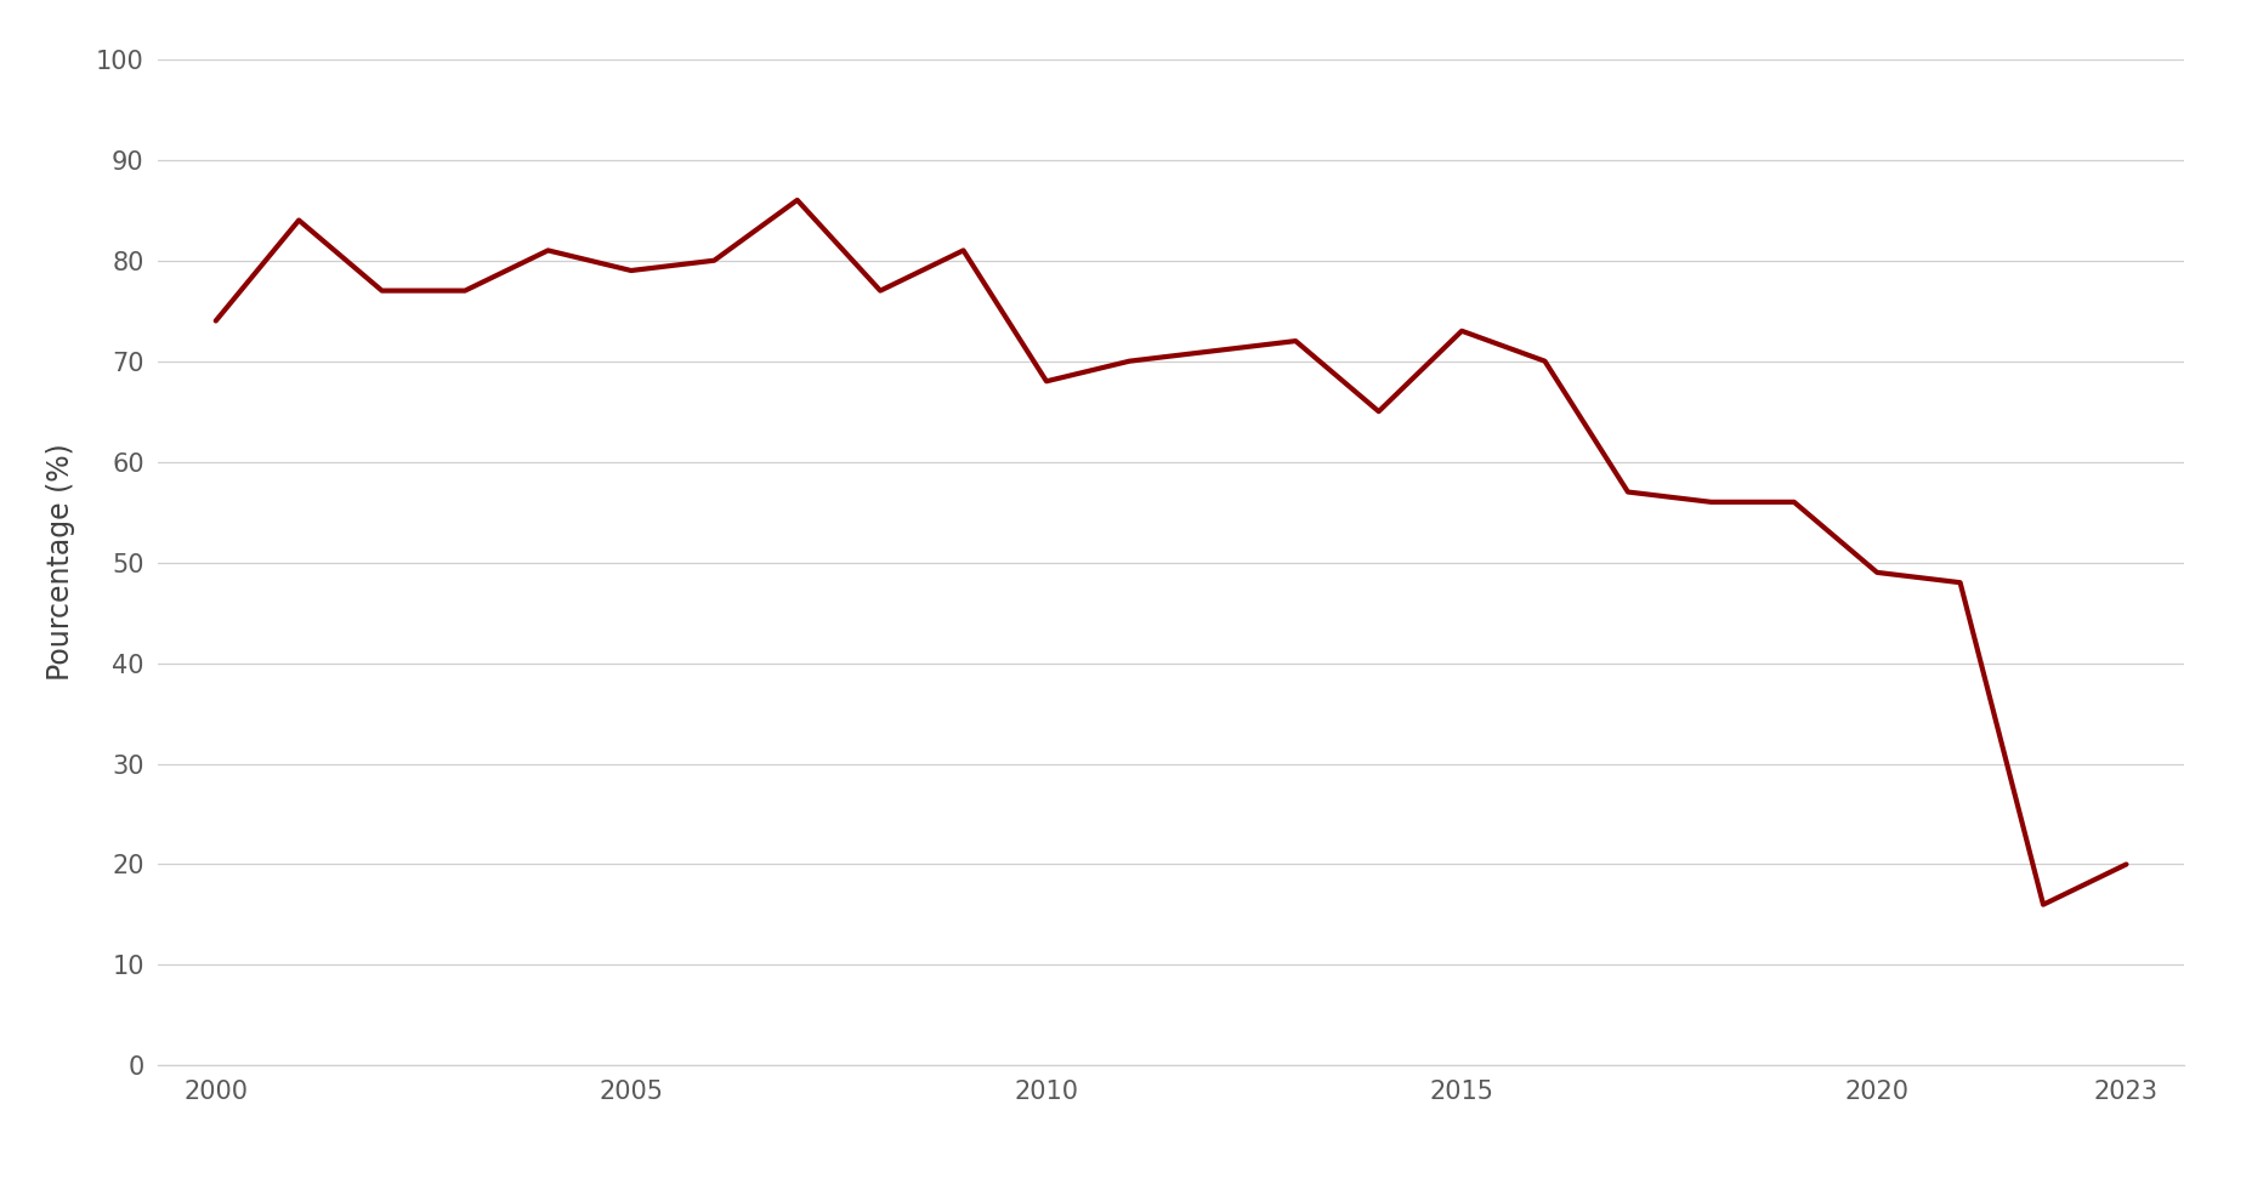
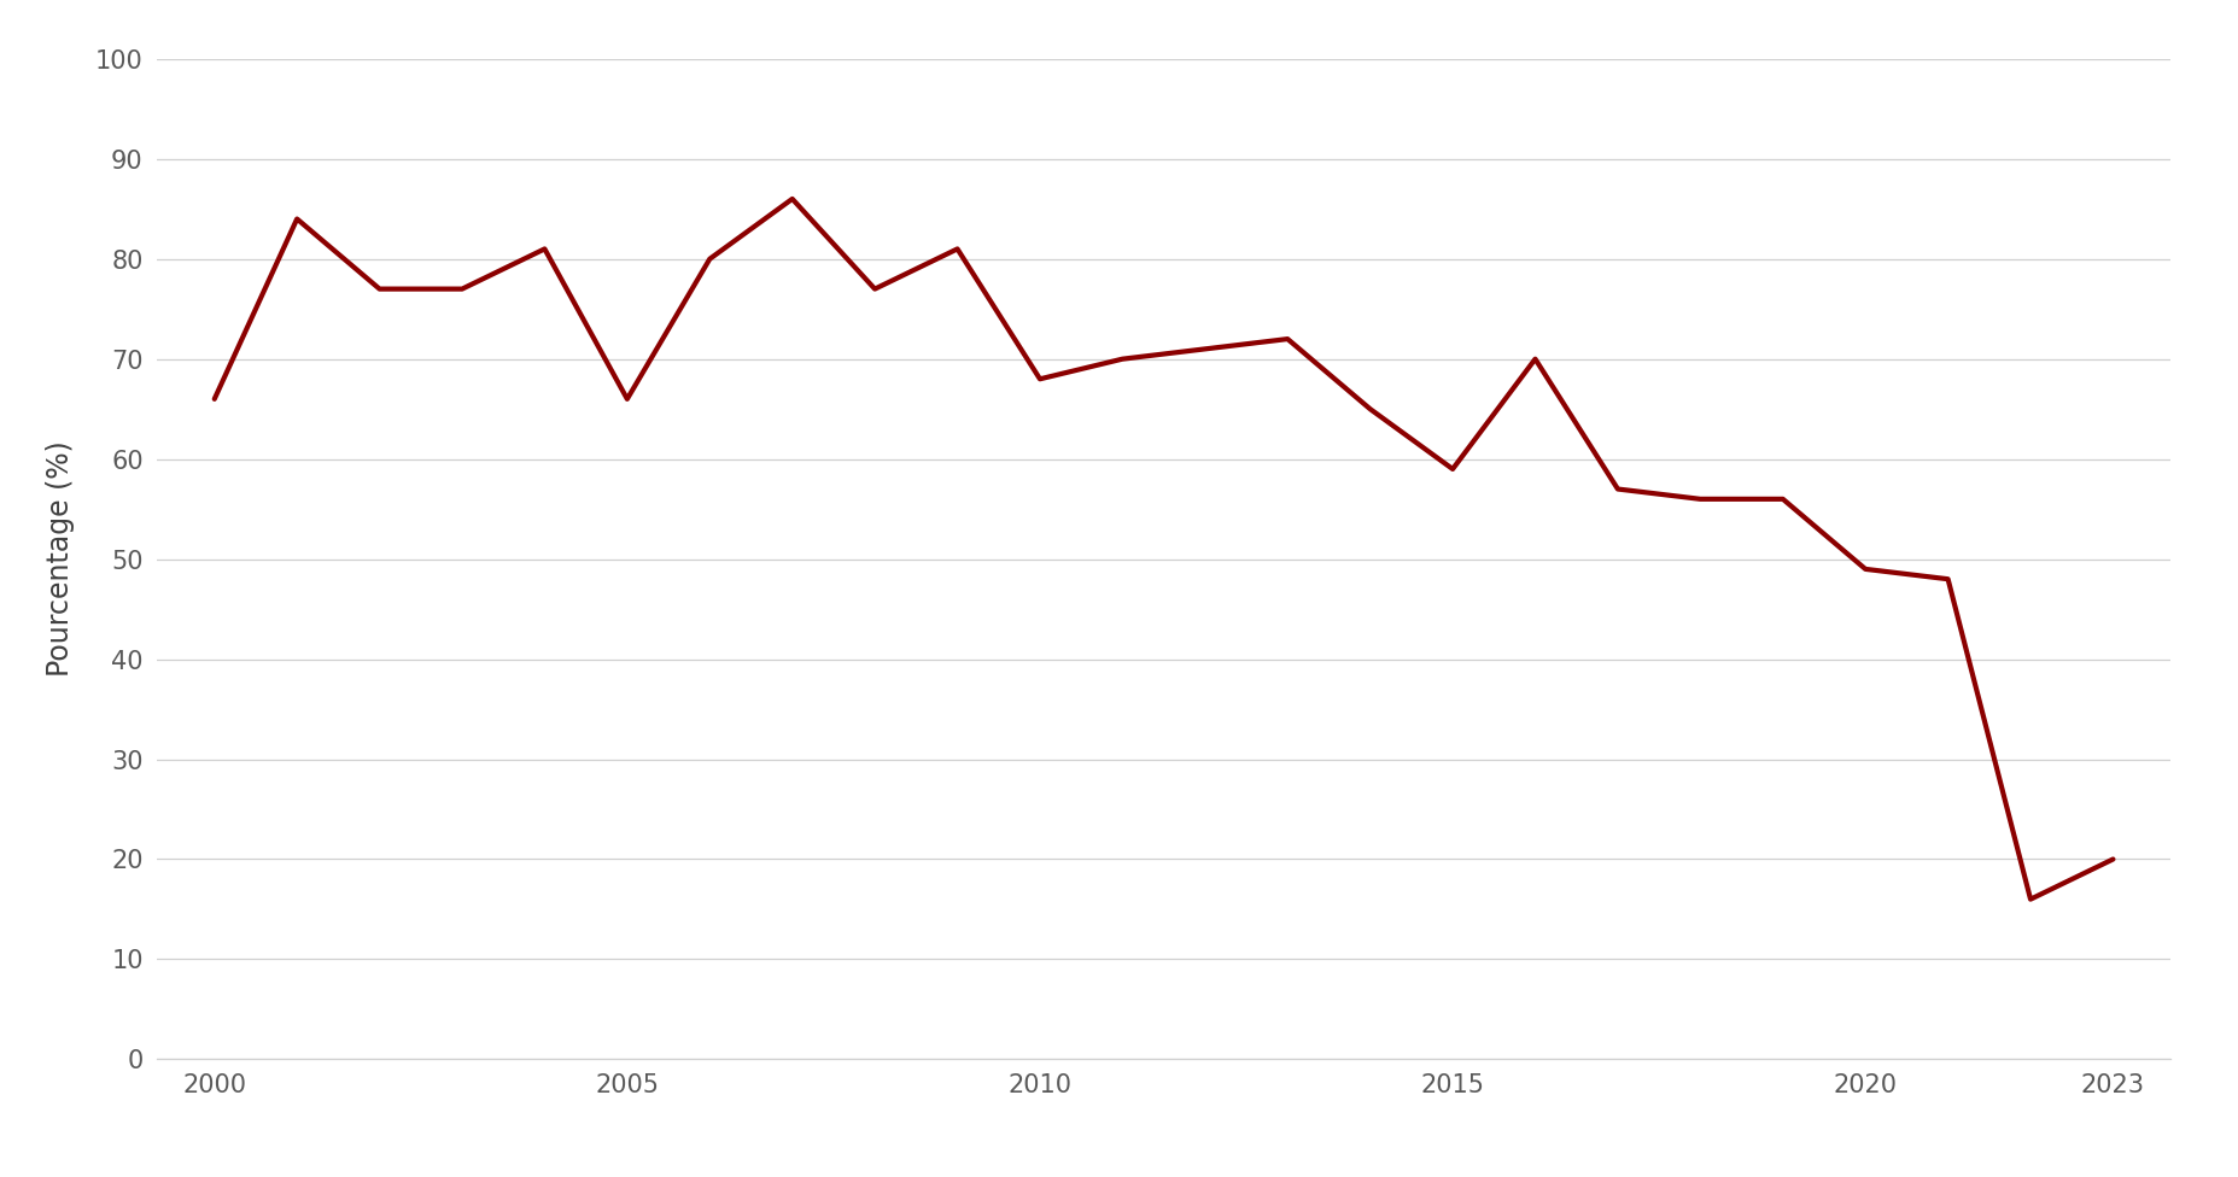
2000: 74 -> 66
2005: 79 -> 66
2015: 73 -> 59
